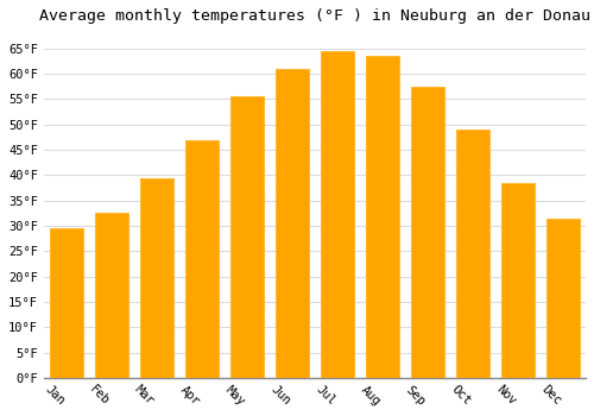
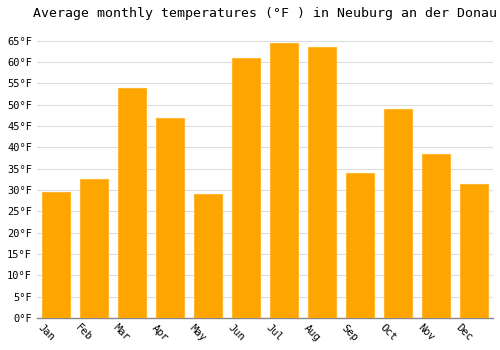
Mar: 39.5°F -> 54.0°F
May: 55.5°F -> 29.0°F
Sep: 57.5°F -> 34.0°F
